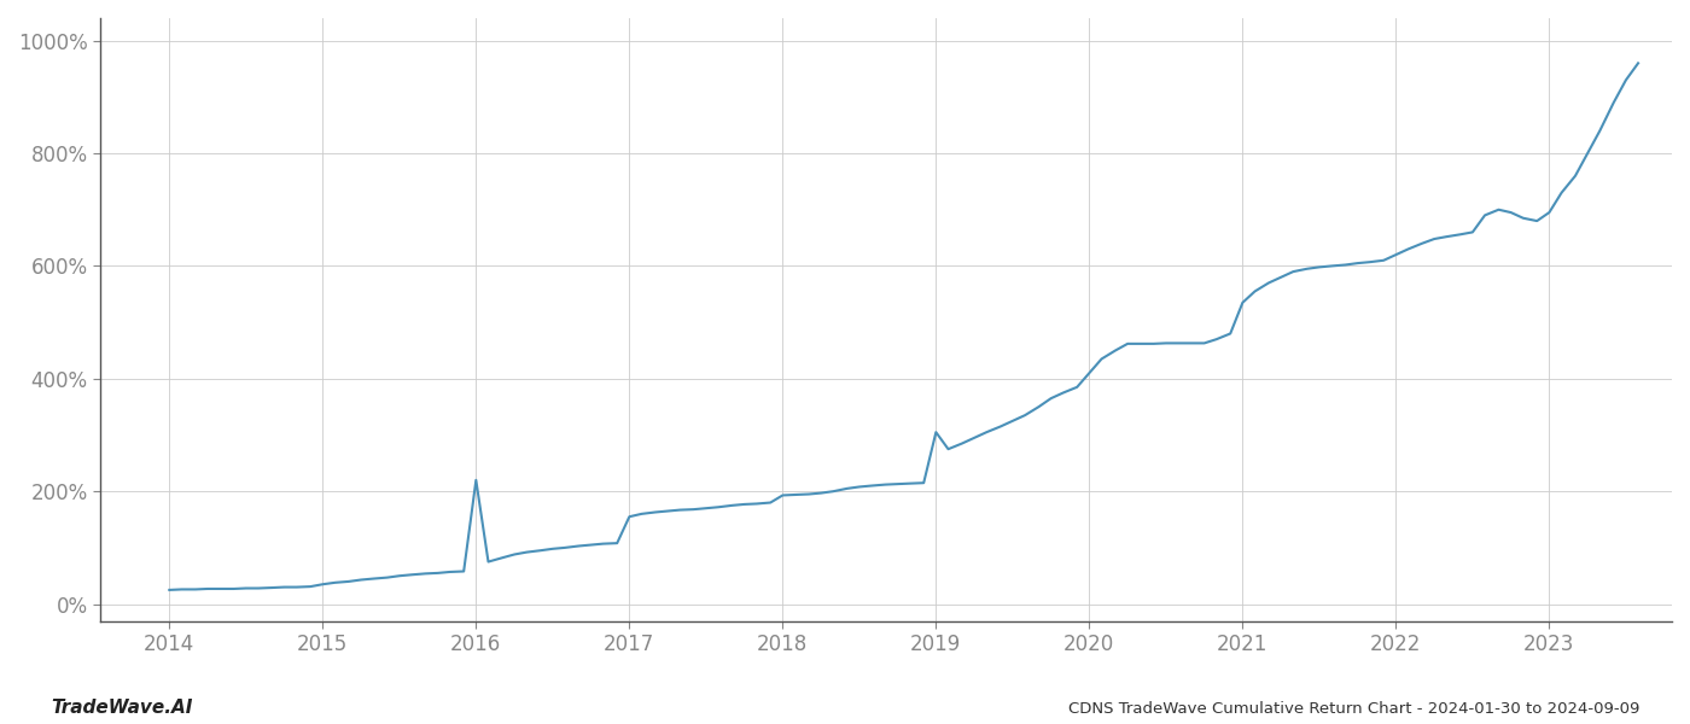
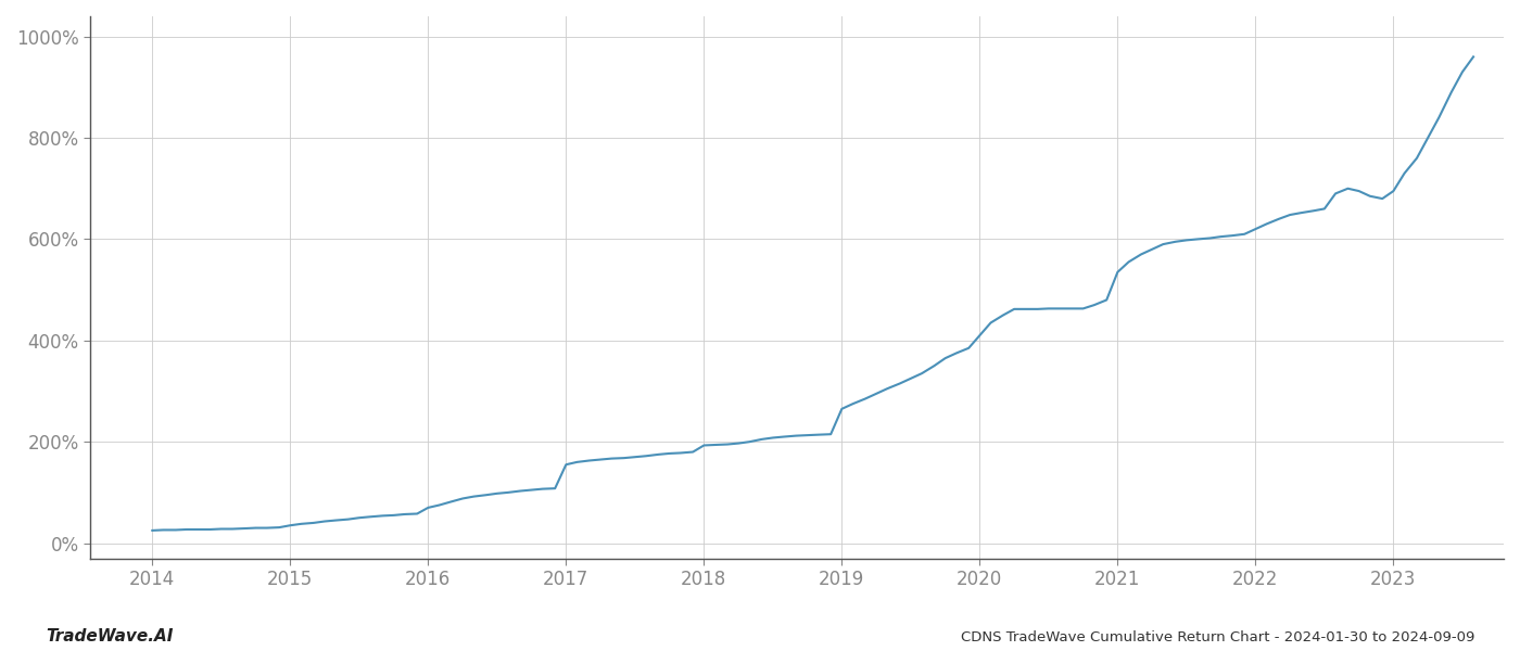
2016: 220% -> 70%
2019: 305% -> 265%
